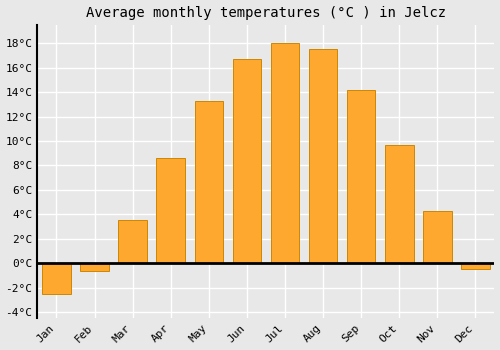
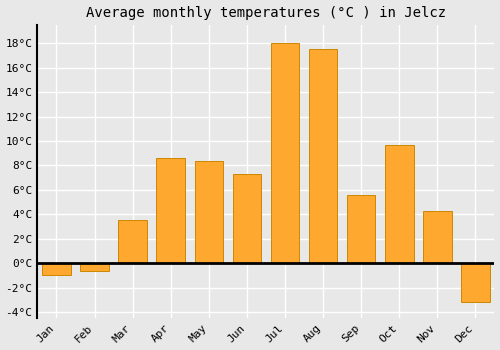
Jan: -2.5°C -> -1.0°C
May: 13.3°C -> 8.4°C
Jun: 16.7°C -> 7.3°C
Sep: 14.2°C -> 5.6°C
Dec: -0.5°C -> -3.2°C
